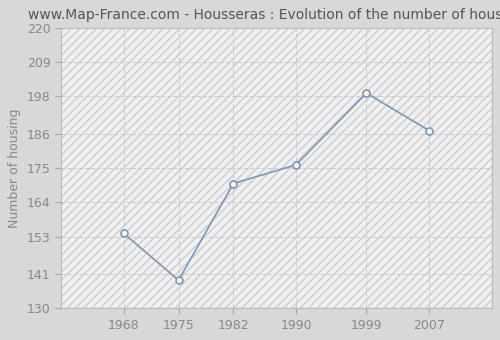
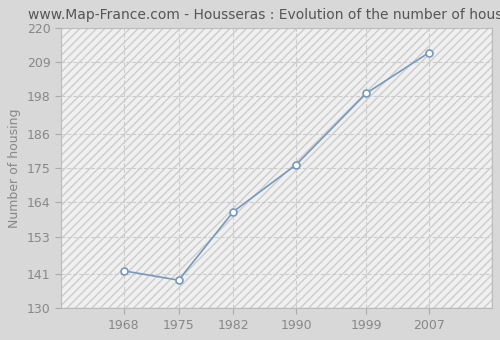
1968: 154 -> 142
1982: 170 -> 161
2007: 187 -> 212
